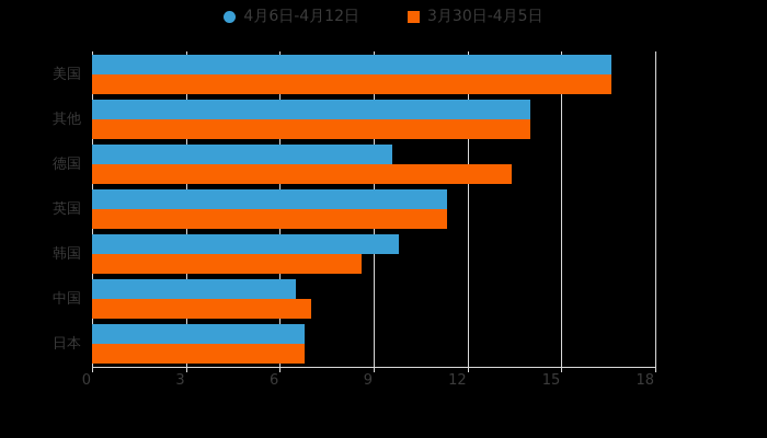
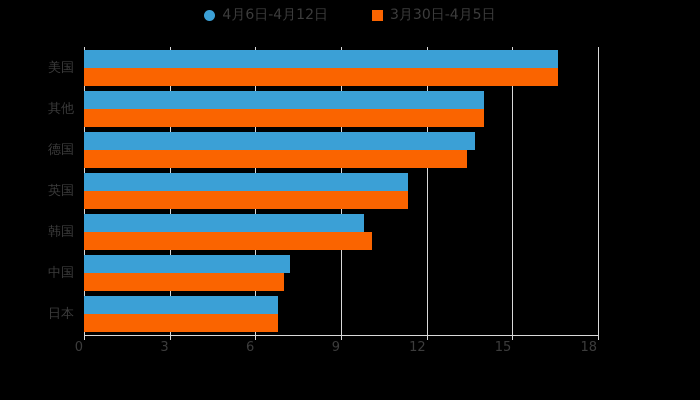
4月6日-4月12日/德国: 9.6 -> 13.7
3月30日-4月5日/韩国: 8.6 -> 10.1
4月6日-4月12日/中国: 6.5 -> 7.2
